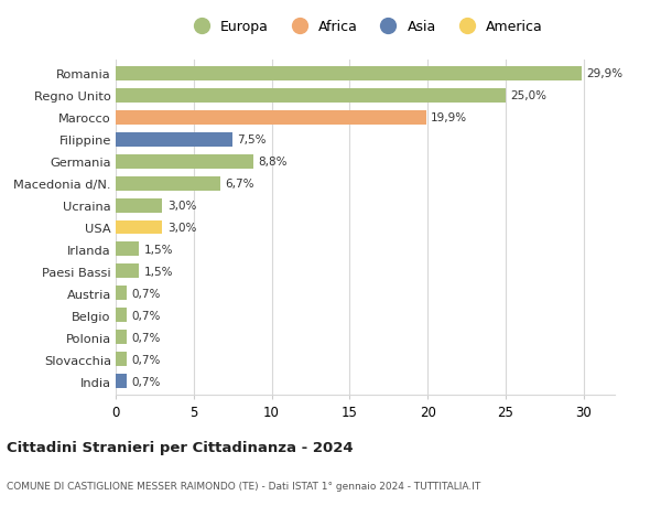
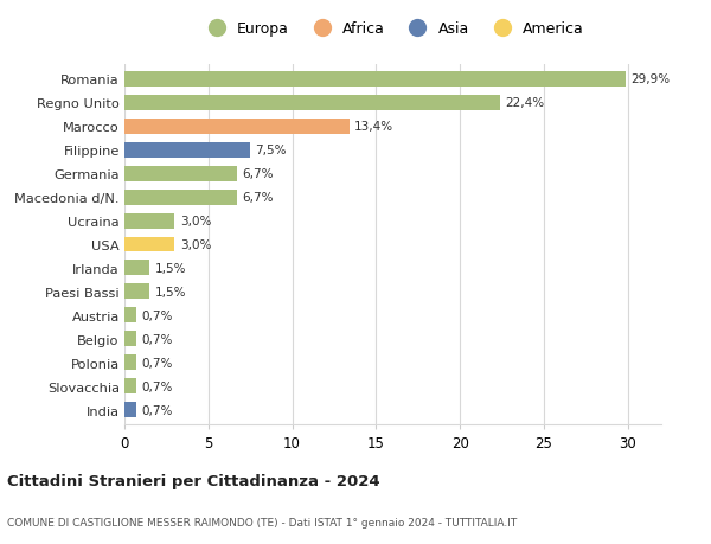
Regno Unito: 25,0% -> 22,4%
Marocco: 19,9% -> 13,4%
Germania: 8,8% -> 6,7%
